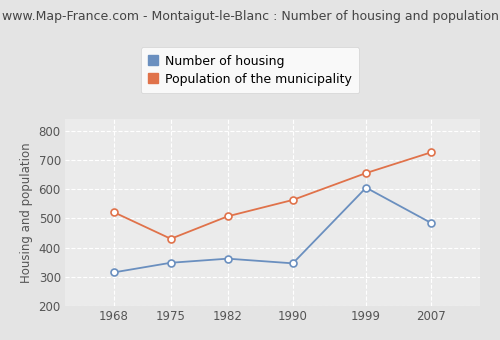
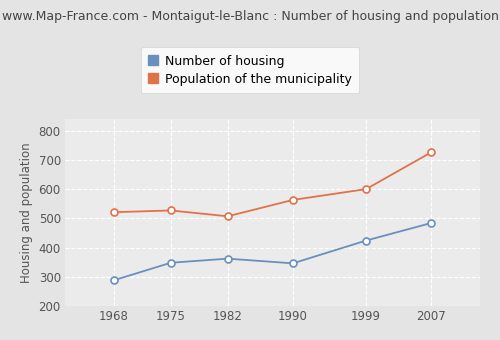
Number of housing/1968: 315 -> 288
Population of the municipality/1975: 430 -> 527
Number of housing/1999: 605 -> 424
Population of the municipality/1999: 655 -> 600
